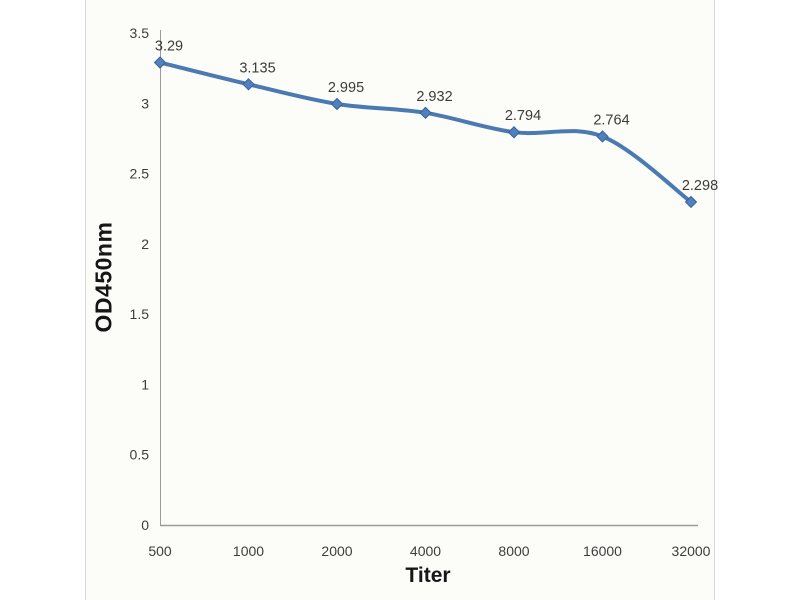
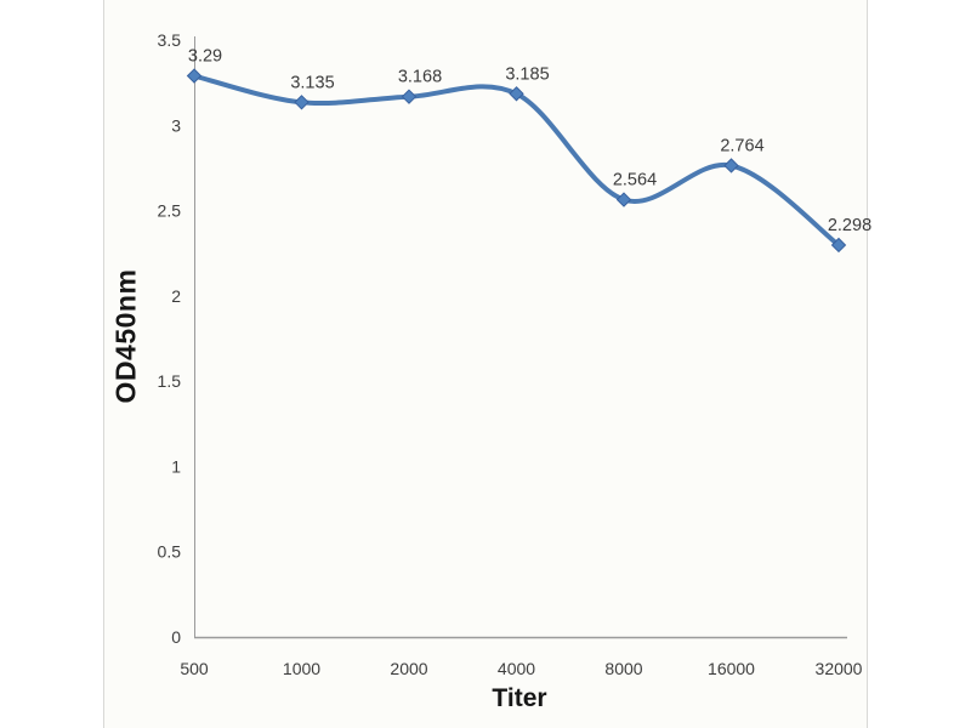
2000: 2.995 -> 3.168
4000: 2.932 -> 3.185
8000: 2.794 -> 2.564
